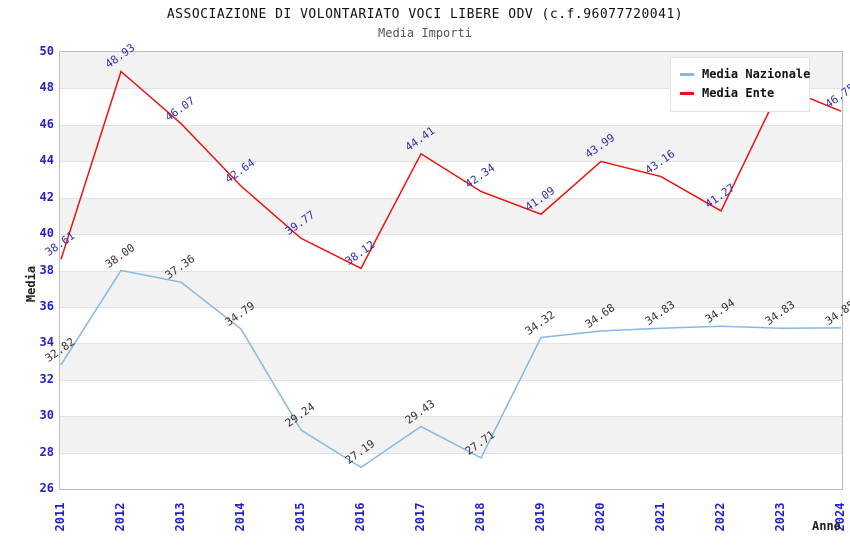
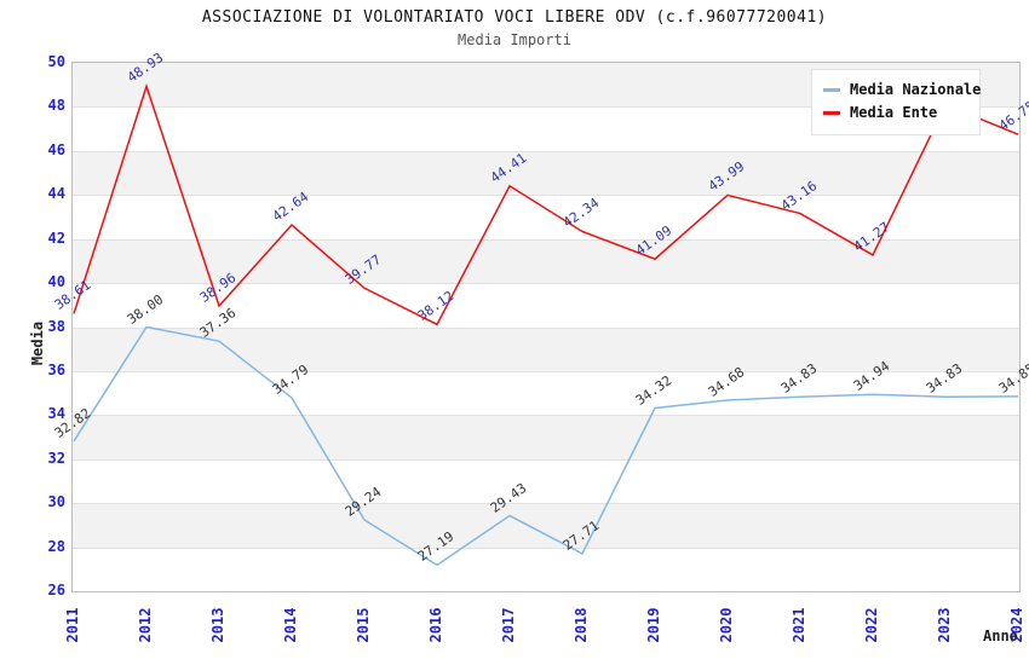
Media Ente/2013: 46.07 -> 38.96
